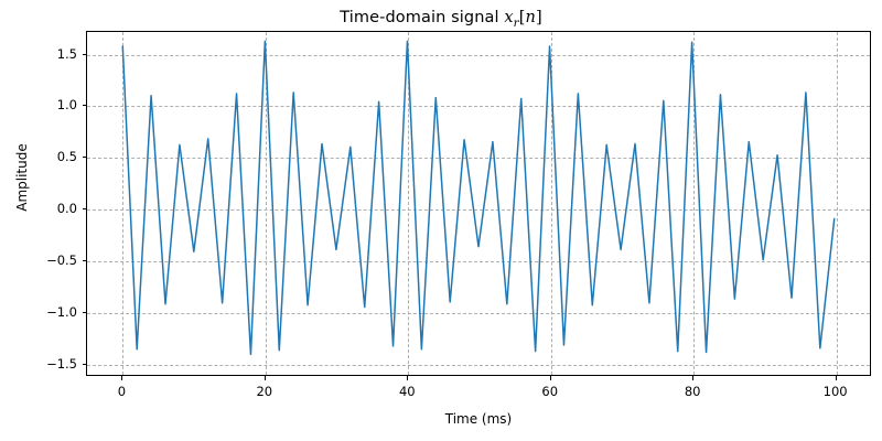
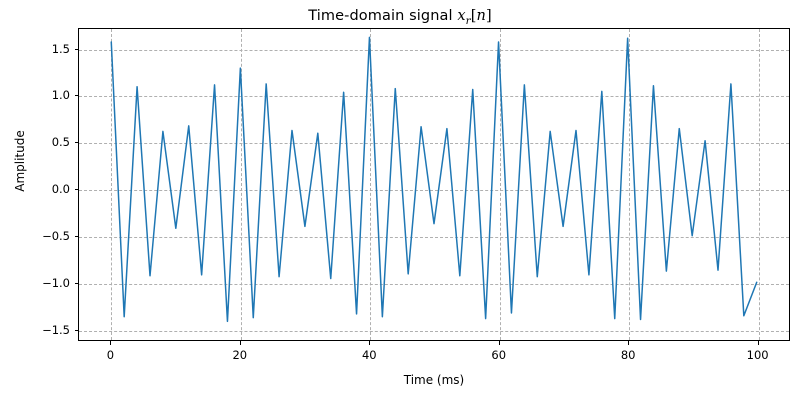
20: 1.6 -> 1.3
100: -0.1 -> -1.0
